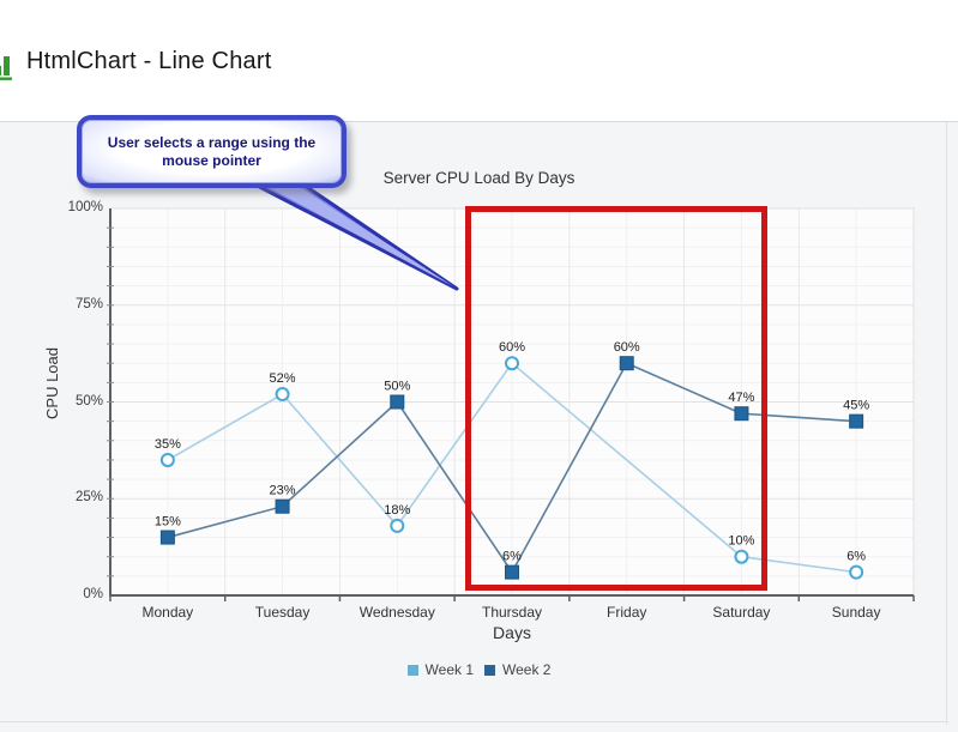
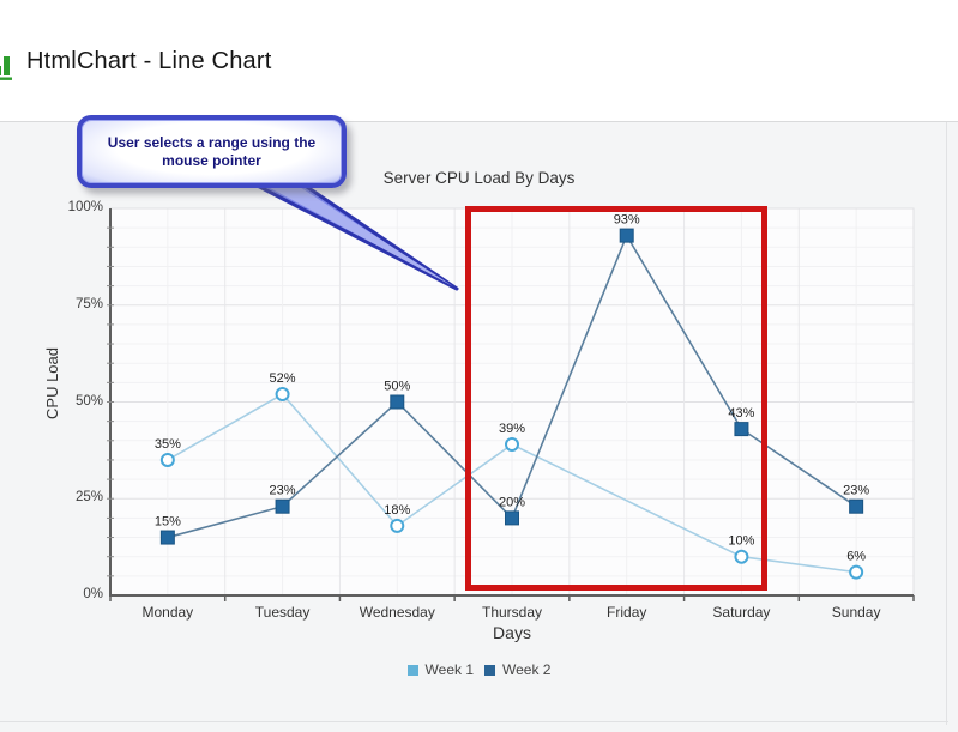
Week 1/Thursday: 60% -> 39%
Week 2/Thursday: 6% -> 20%
Week 2/Friday: 60% -> 93%
Week 2/Saturday: 47% -> 43%
Week 2/Sunday: 45% -> 23%
